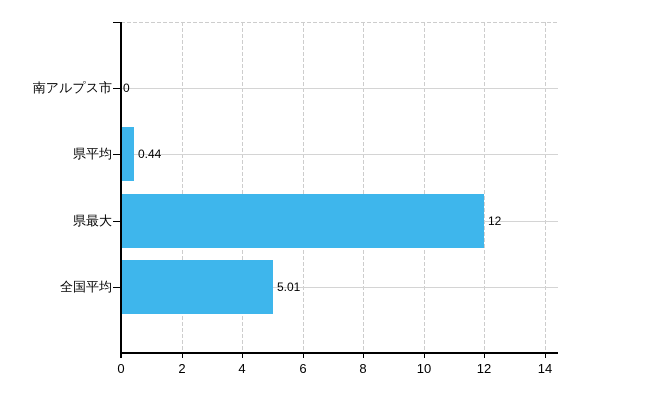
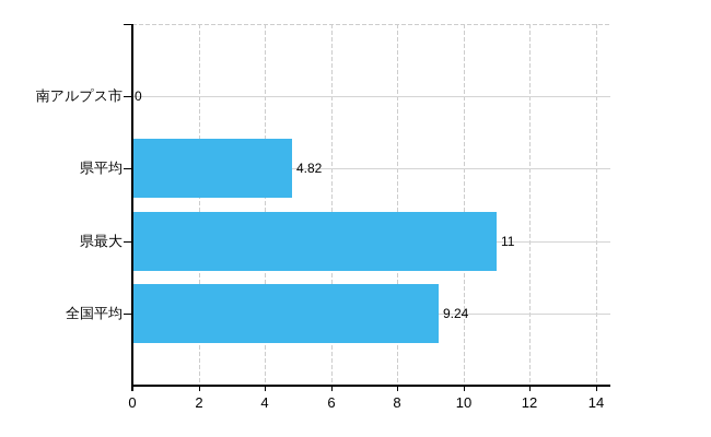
県平均: 0.44 -> 4.82
県最大: 12 -> 11
全国平均: 5.01 -> 9.24
